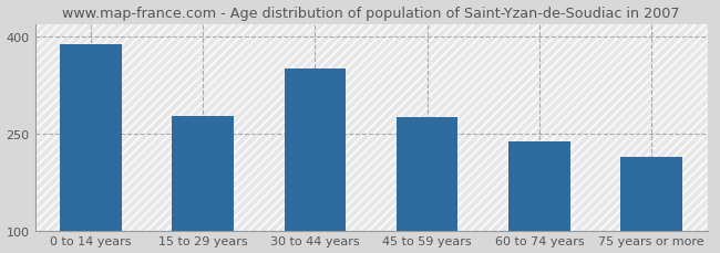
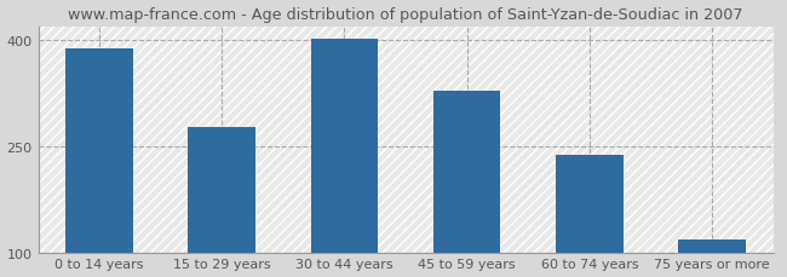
30 to 44 years: 350 -> 402
45 to 59 years: 276 -> 328
75 years or more: 214 -> 118
